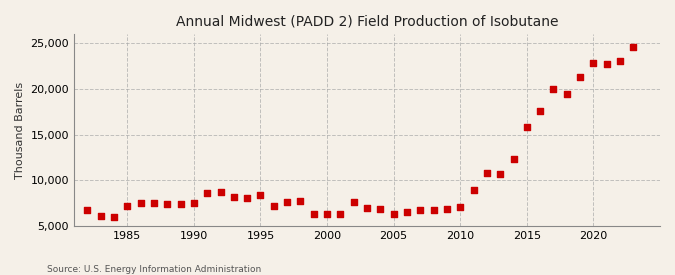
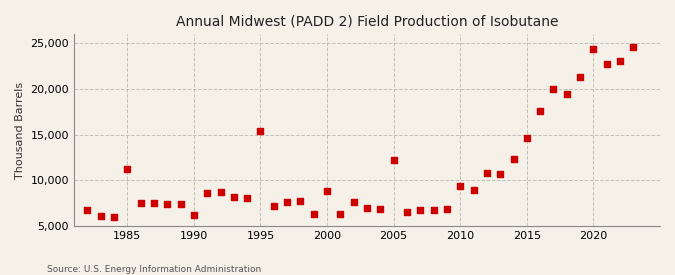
1985: 7,200 -> 11,200
1990: 7,500 -> 6,200
1995: 8,400 -> 15,400
2000: 6,300 -> 8,800
2005: 6,300 -> 12,200
2010: 7,100 -> 9,400
2015: 15,800 -> 14,600
2020: 22,900 -> 24,400
